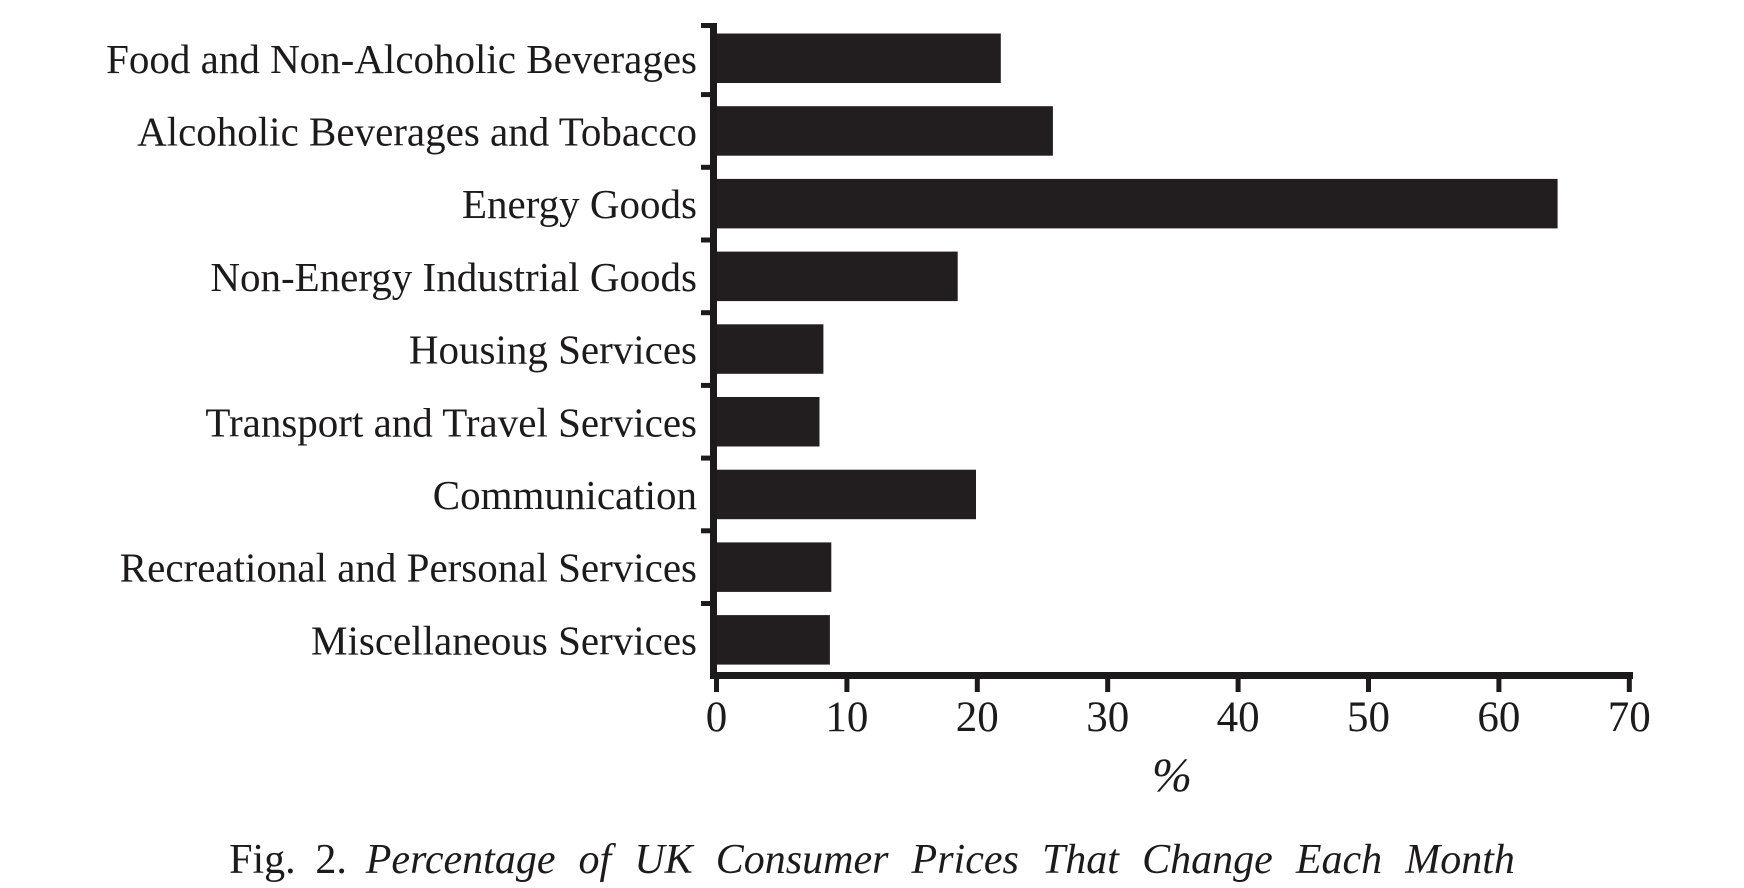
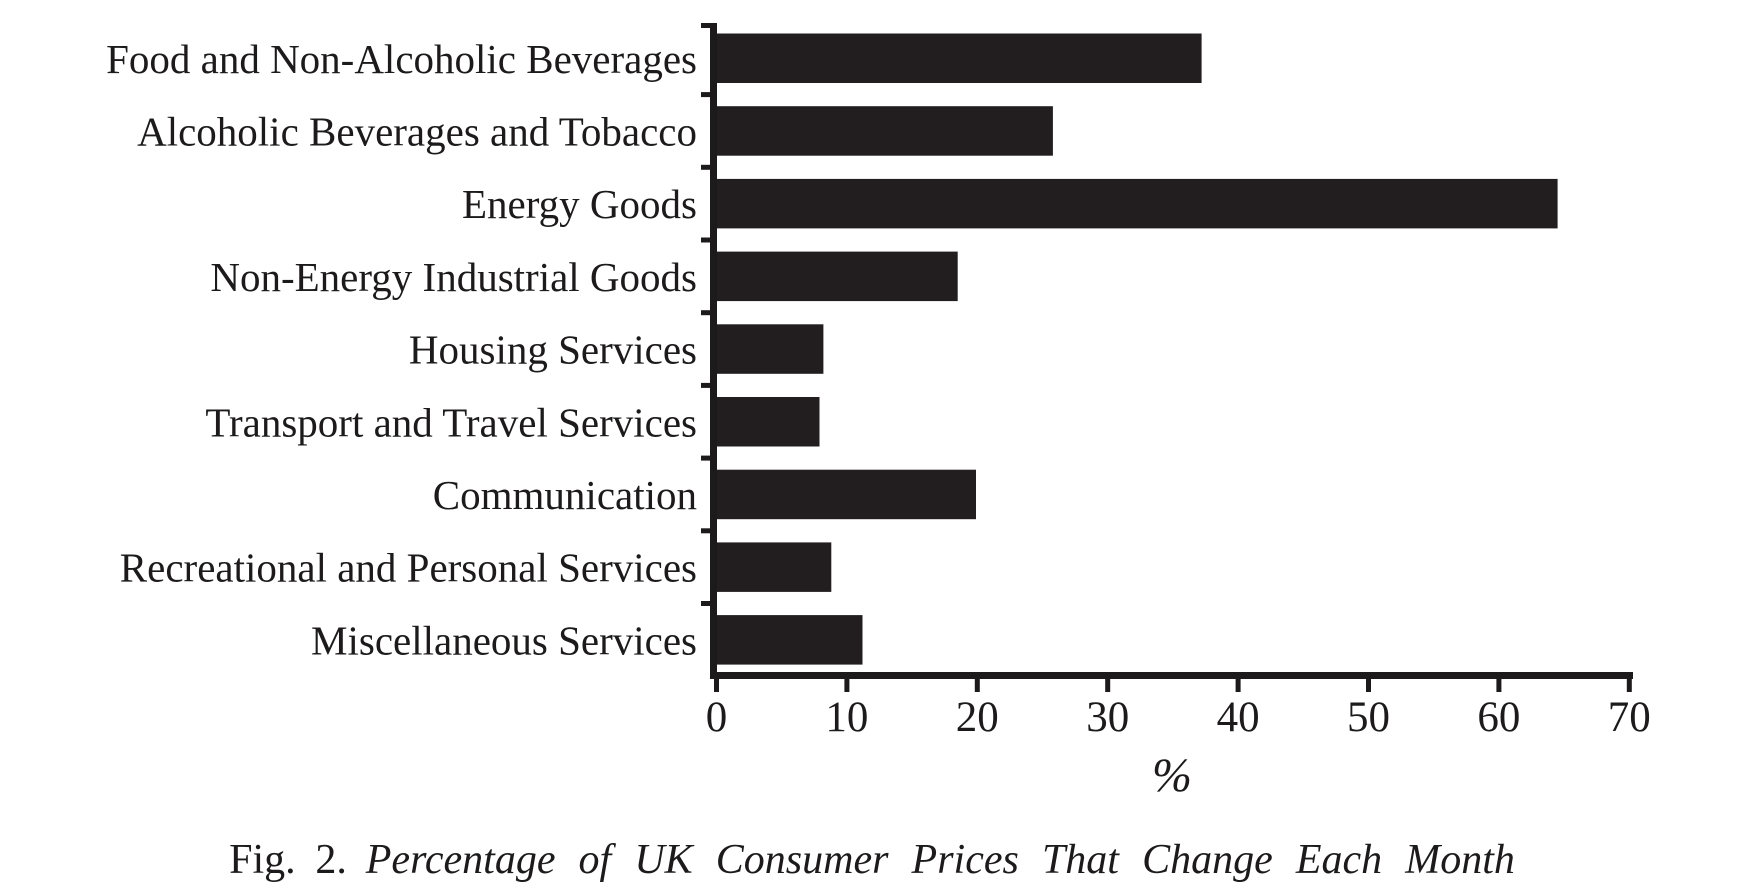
Food and Non-Alcoholic Beverages: 21.8 -> 37.2
Miscellaneous Services: 8.7 -> 11.2
